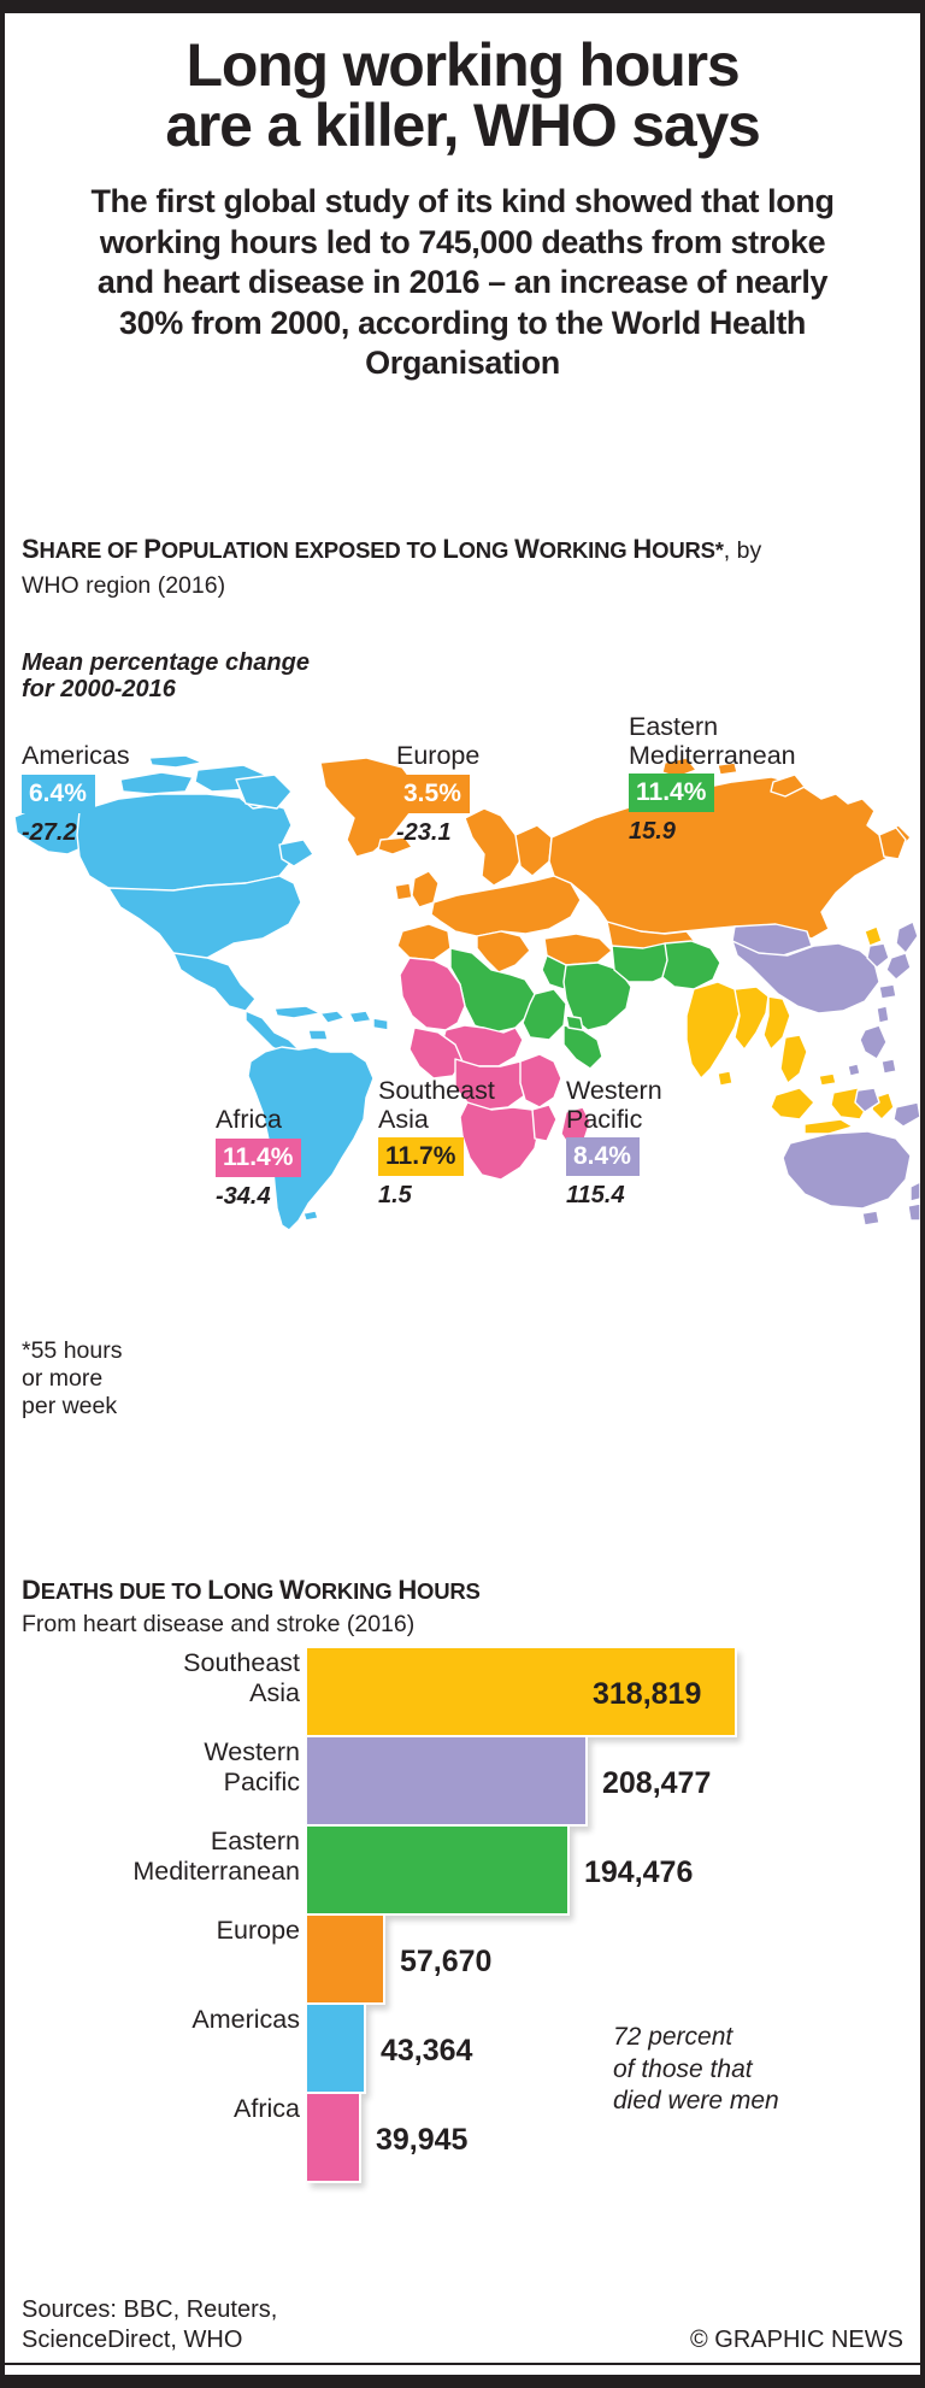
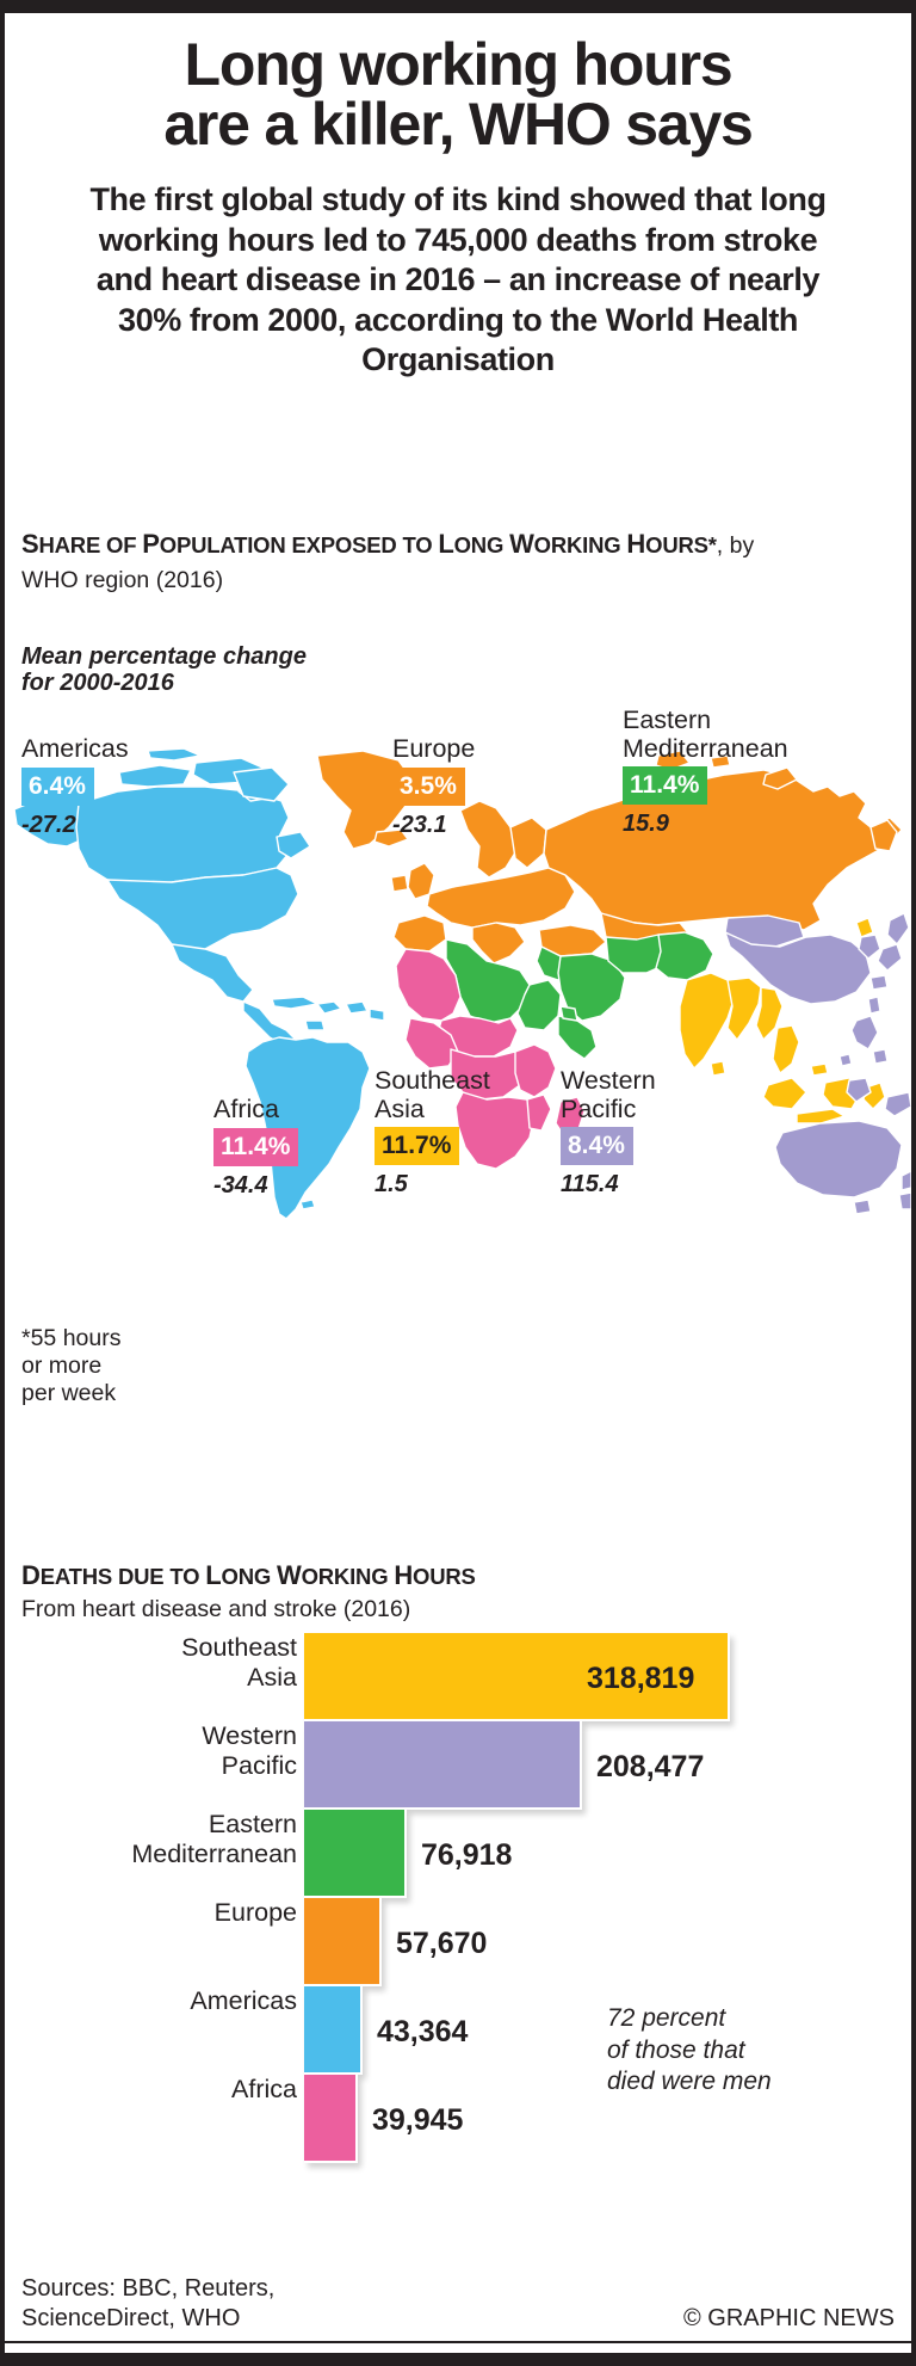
Eastern Mediterranean: 194,476 -> 76,918
